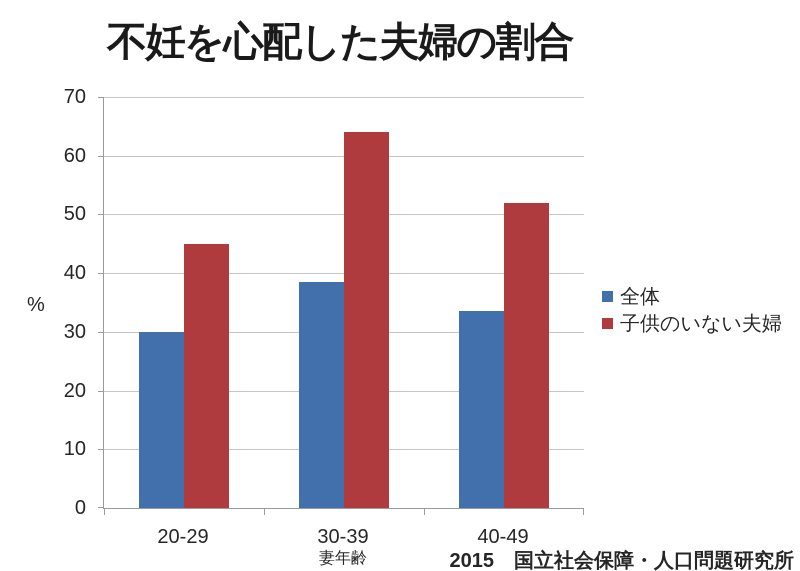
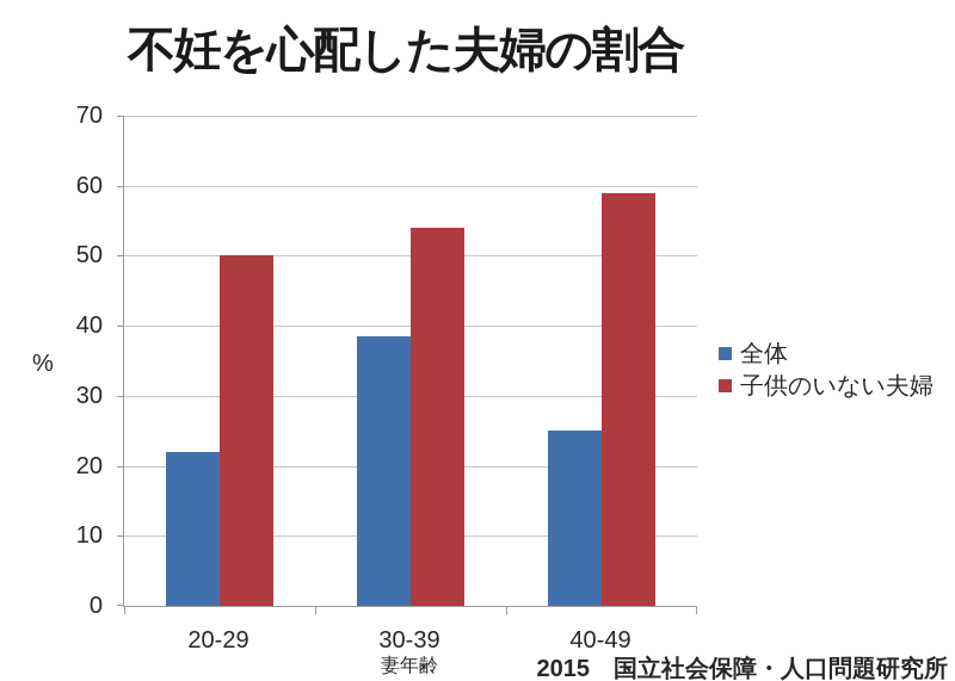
全体/20-29: 30 -> 22
子供のいない夫婦/20-29: 45 -> 50
子供のいない夫婦/30-39: 64 -> 54
全体/40-49: 34 -> 25
子供のいない夫婦/40-49: 52 -> 59
